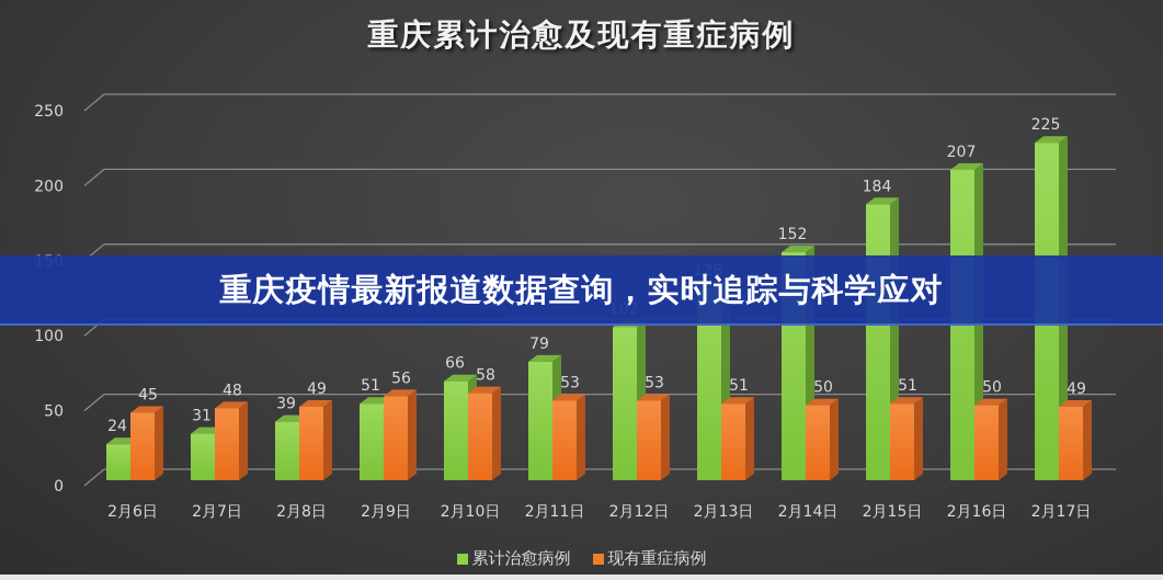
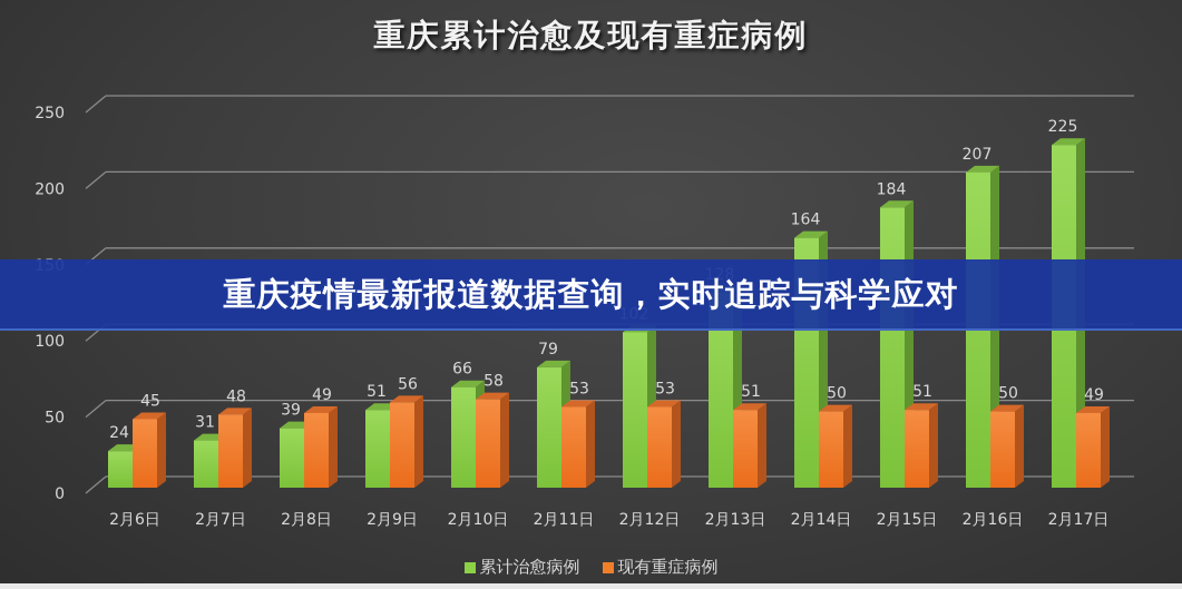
累计治愈病例/2月14日: 152 -> 164
